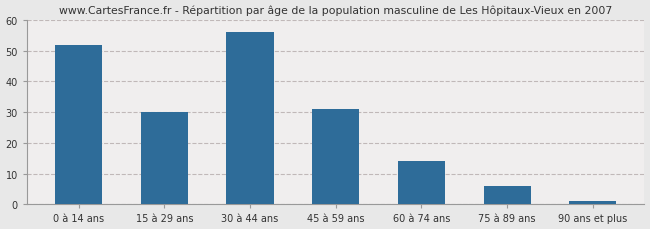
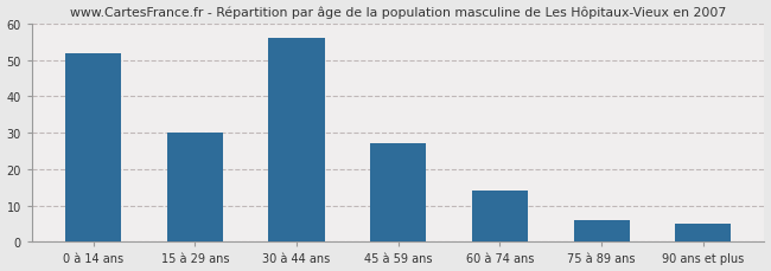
45 à 59 ans: 31 -> 27
90 ans et plus: 1 -> 5
